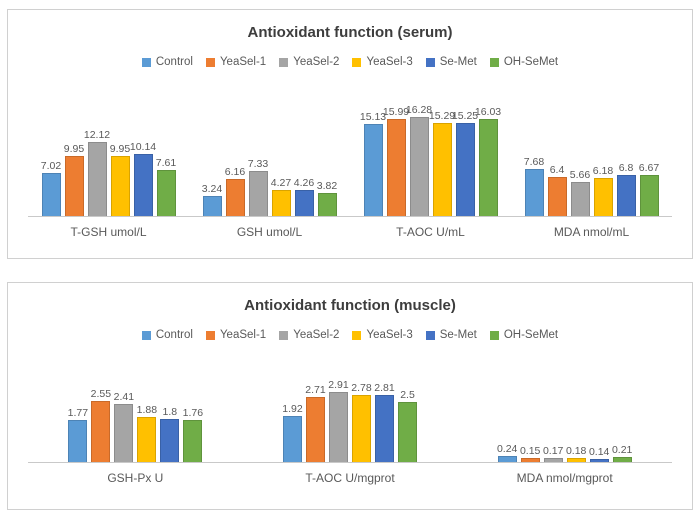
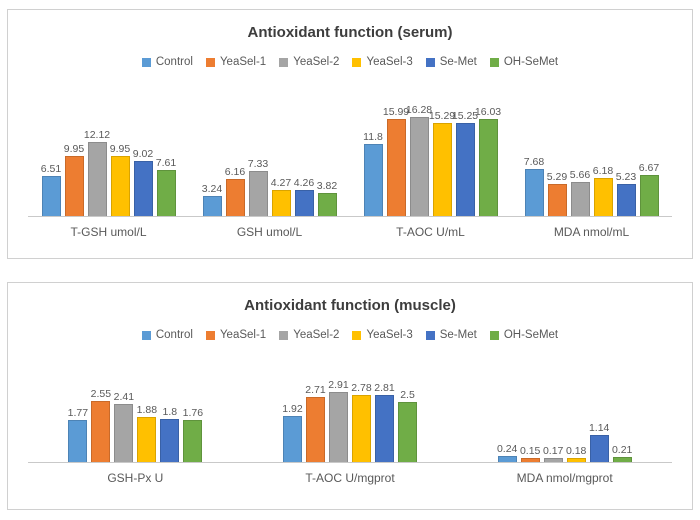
Antioxidant function (serum)/Control/T-GSH umol/L: 7.02 -> 6.51
Antioxidant function (serum)/Se-Met/T-GSH umol/L: 10.14 -> 9.02
Antioxidant function (serum)/Control/T-AOC U/mL: 15.13 -> 11.8
Antioxidant function (serum)/YeaSel-1/MDA nmol/mL: 6.4 -> 5.29
Antioxidant function (serum)/Se-Met/MDA nmol/mL: 6.8 -> 5.23
Antioxidant function (muscle)/Se-Met/MDA nmol/mgprot: 0.14 -> 1.14
